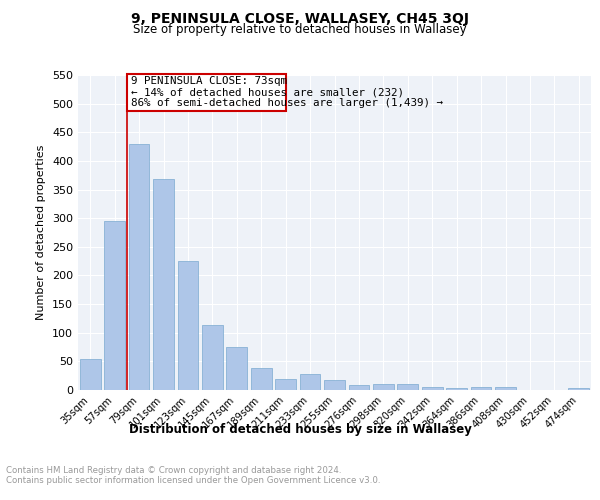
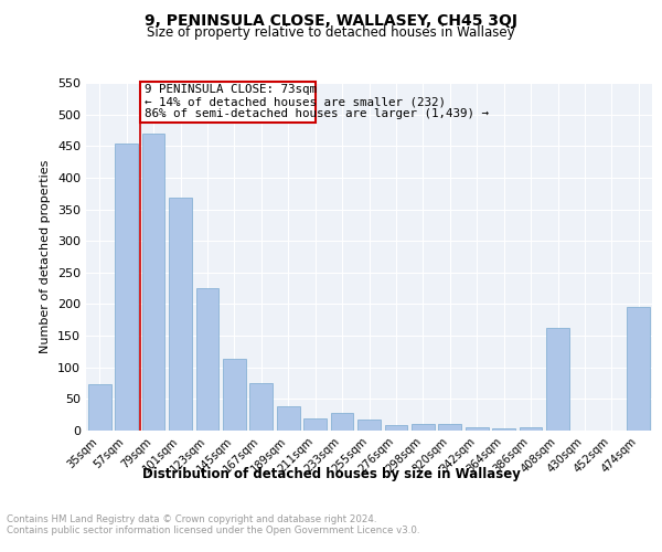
35sqm: 55 -> 74
57sqm: 295 -> 454
79sqm: 430 -> 470
408sqm: 6 -> 162
474sqm: 4 -> 196
